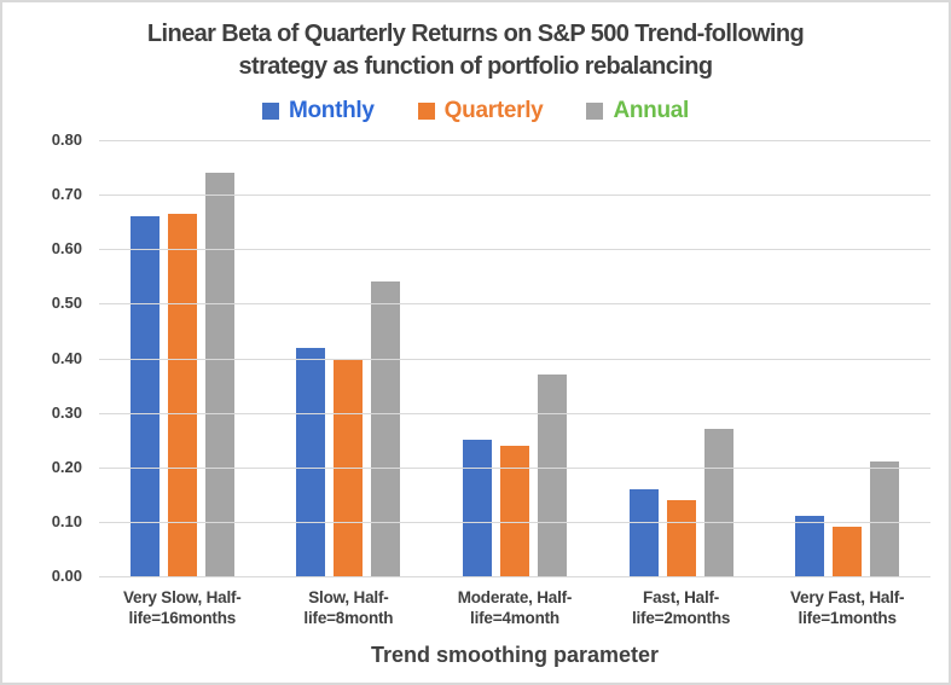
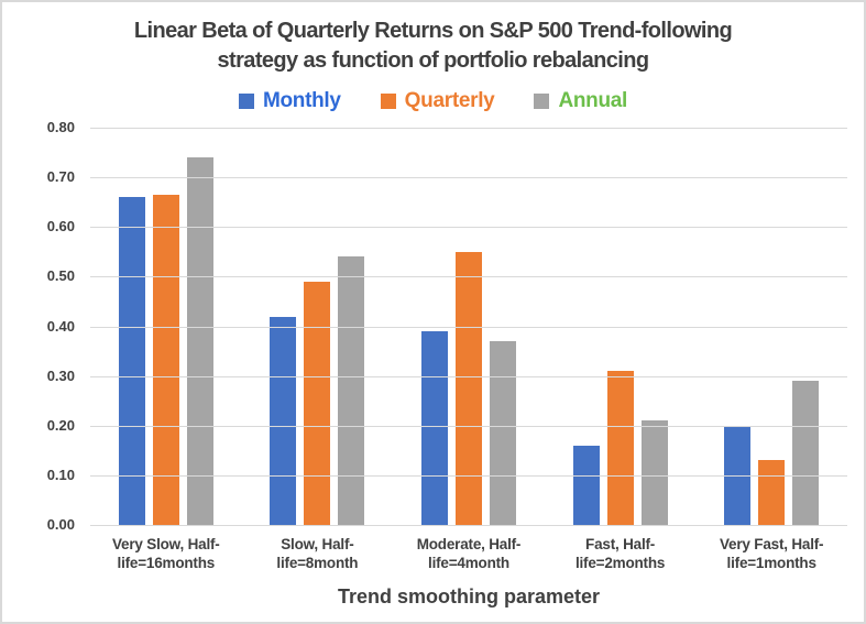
Quarterly/Slow, Half-life=8month: 0.40 -> 0.49
Monthly/Moderate, Half-life=4month: 0.25 -> 0.39
Quarterly/Moderate, Half-life=4month: 0.24 -> 0.55
Quarterly/Fast, Half-life=2months: 0.14 -> 0.31
Annual/Fast, Half-life=2months: 0.27 -> 0.21
Monthly/Very Fast, Half-life=1months: 0.11 -> 0.20
Quarterly/Very Fast, Half-life=1months: 0.09 -> 0.13
Annual/Very Fast, Half-life=1months: 0.21 -> 0.29
